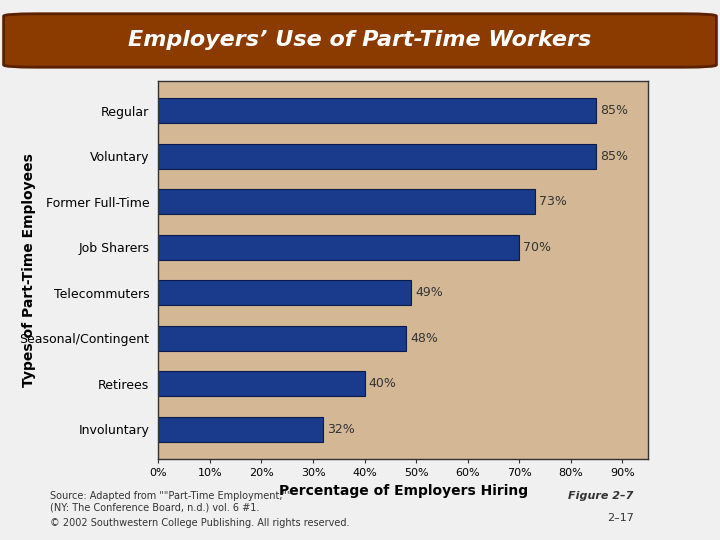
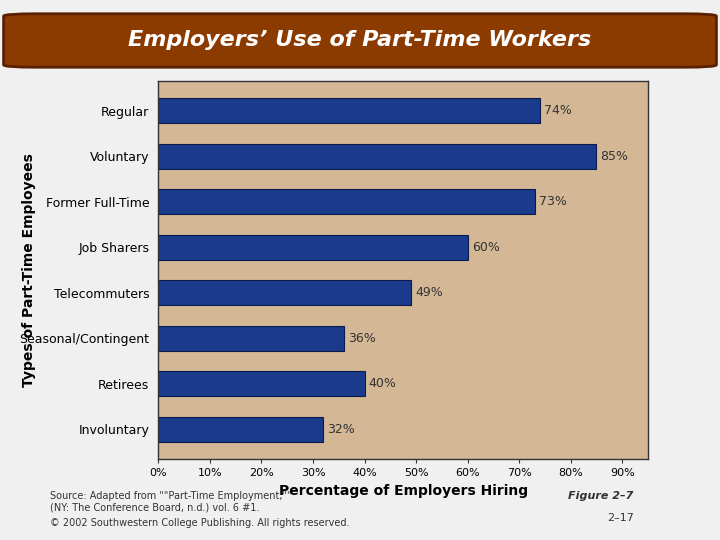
Regular: 85% -> 74%
Job Sharers: 70% -> 60%
Seasonal/Contingent: 48% -> 36%
